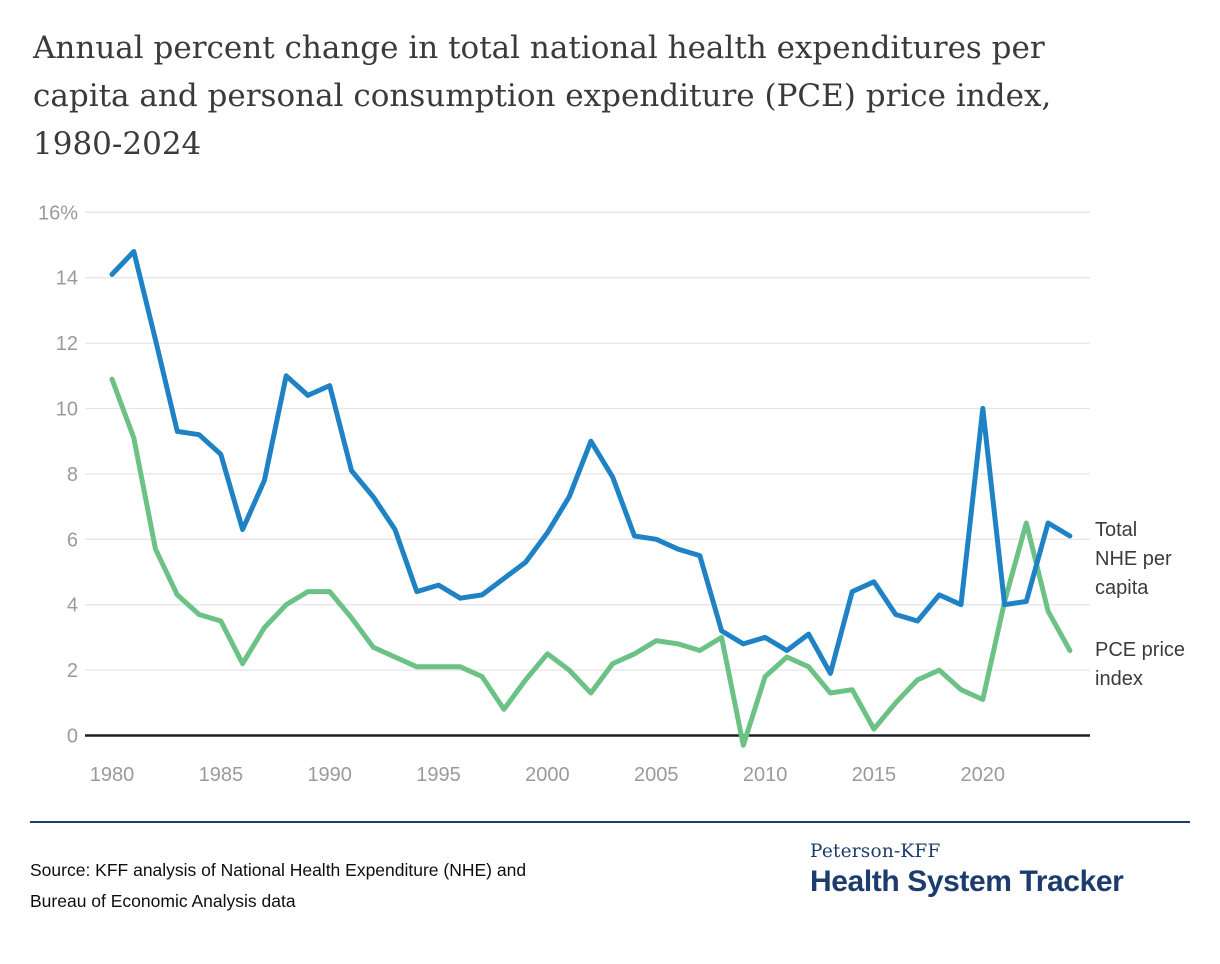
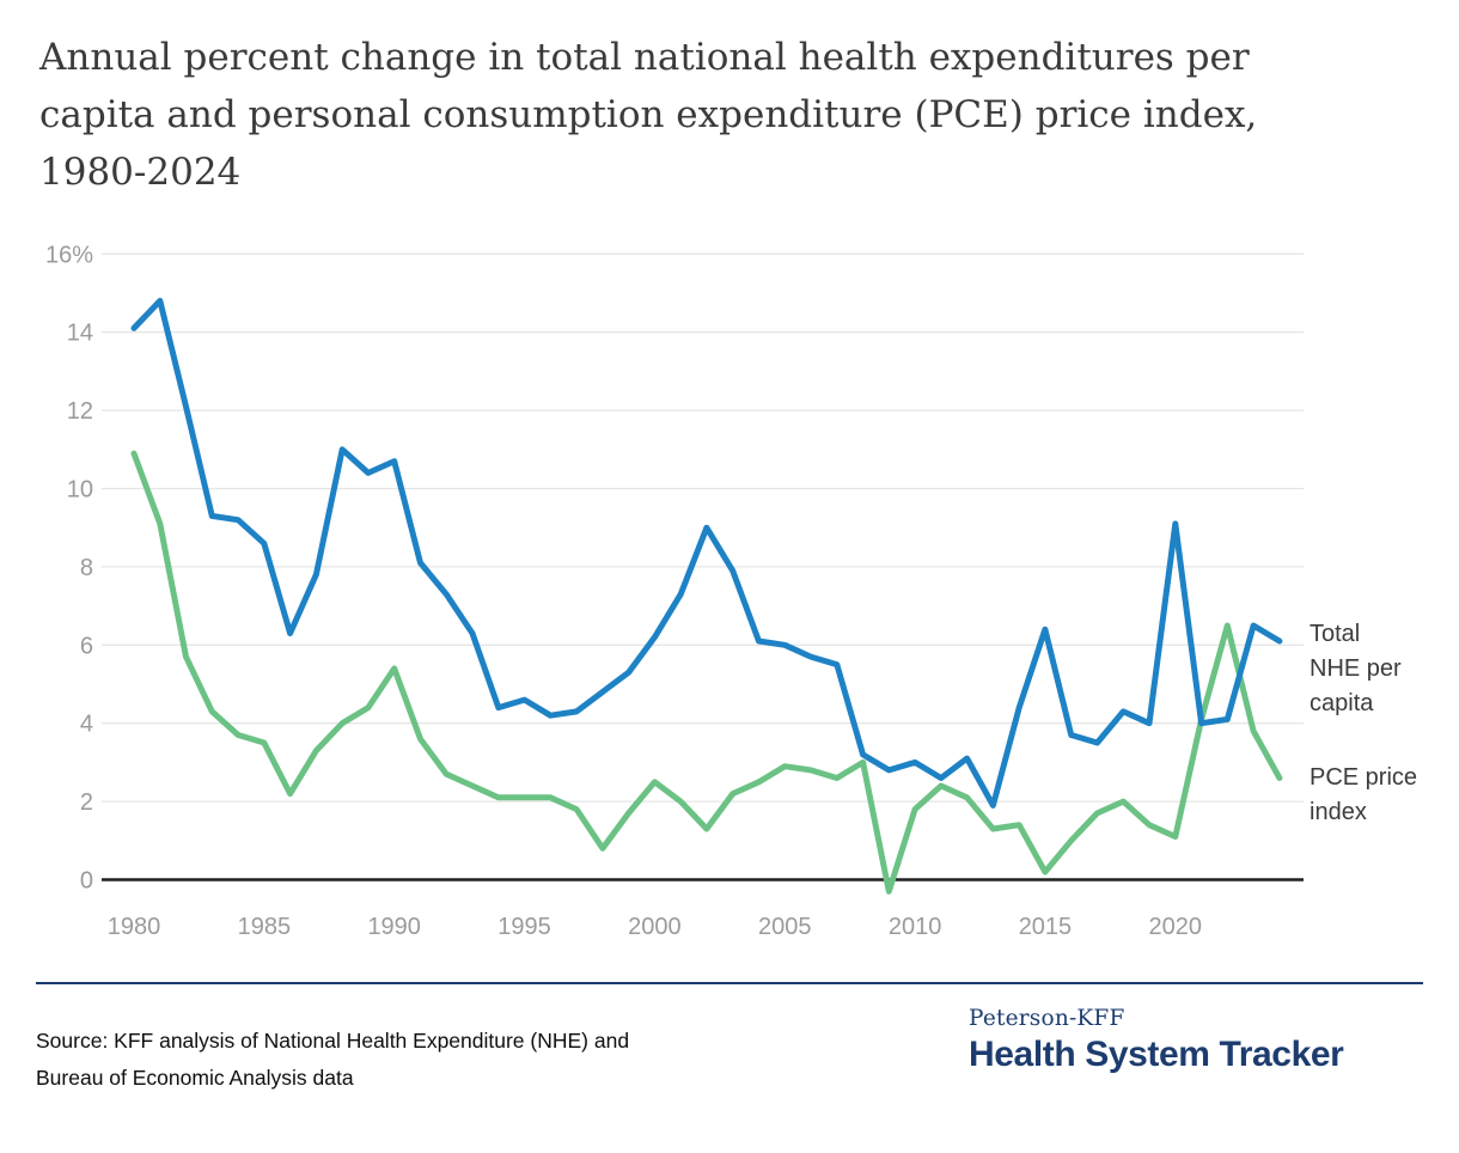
PCE price index/1990: 4.4% -> 5.4%
Total NHE per capita/2015: 4.7% -> 6.4%
Total NHE per capita/2020: 10.0% -> 9.1%
